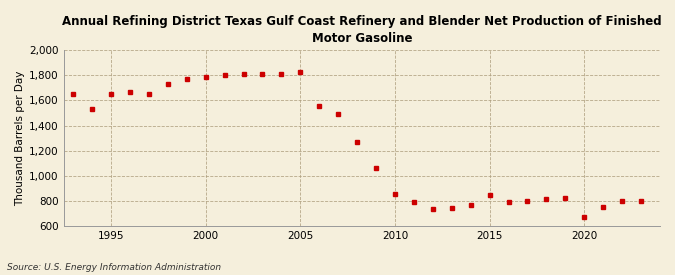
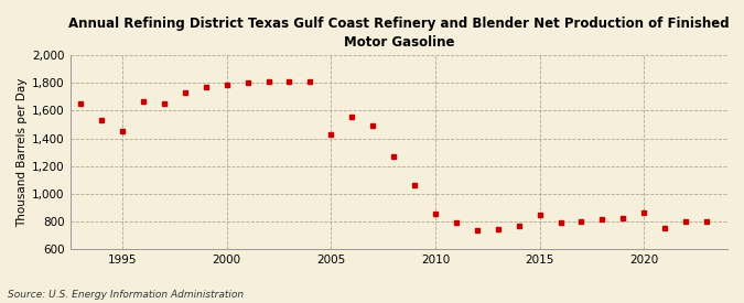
1995: 1,660 -> 1,450
2005: 1,820 -> 1,430
2020: 670 -> 860
